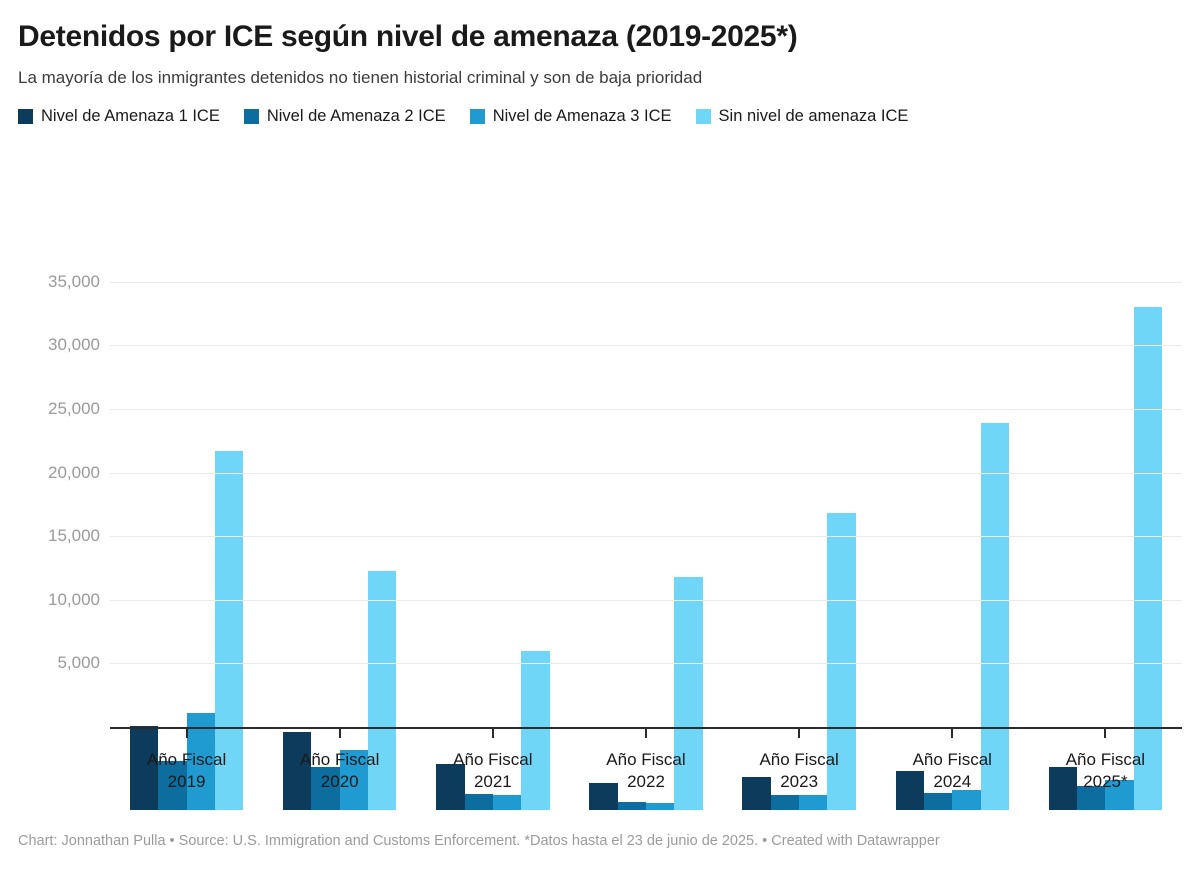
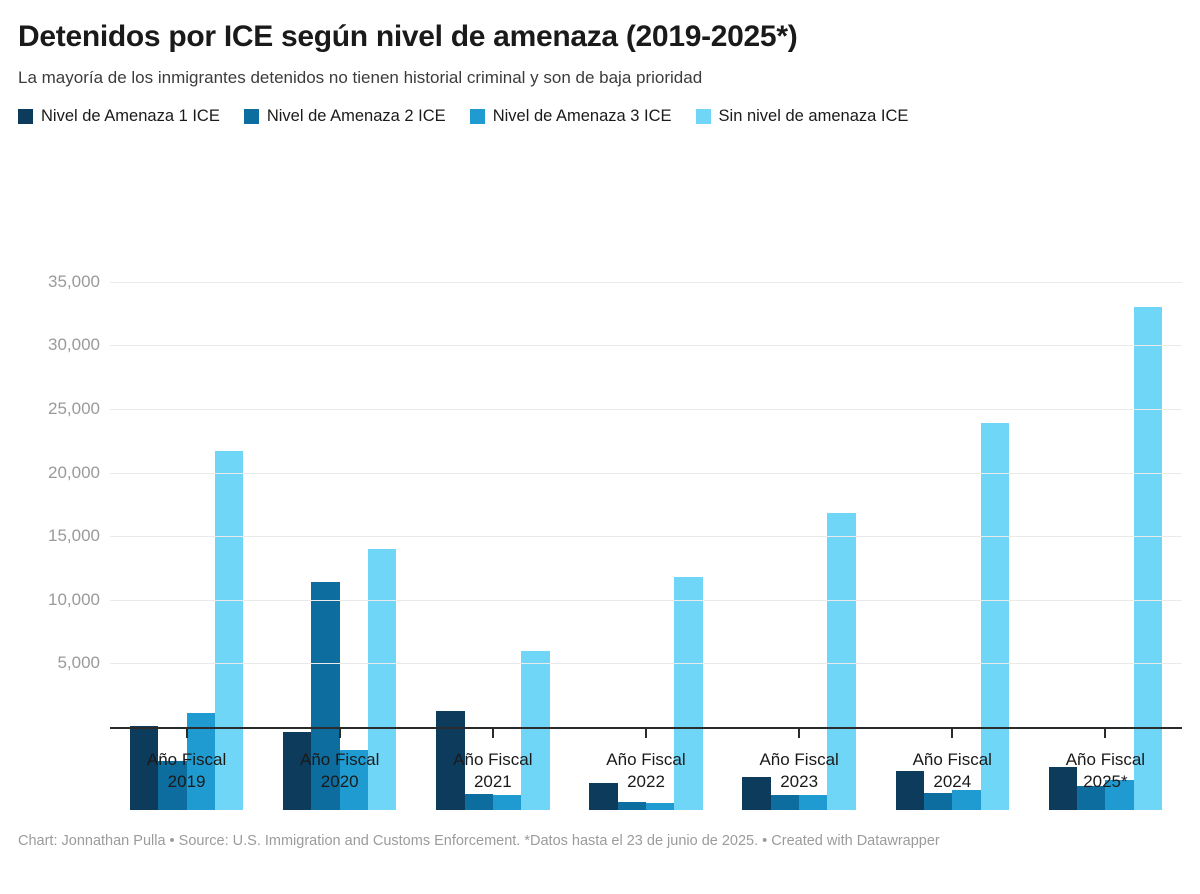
Nivel de Amenaza 2 ICE/Año Fiscal 2020: 3400 -> 17900
Sin nivel de amenaza ICE/Año Fiscal 2020: 18800 -> 20500
Nivel de Amenaza 1 ICE/Año Fiscal 2021: 3600 -> 7800
